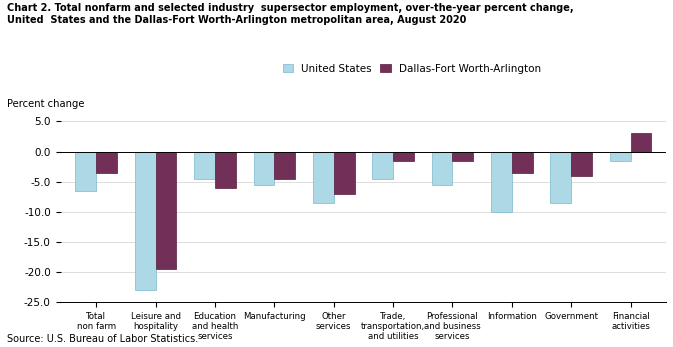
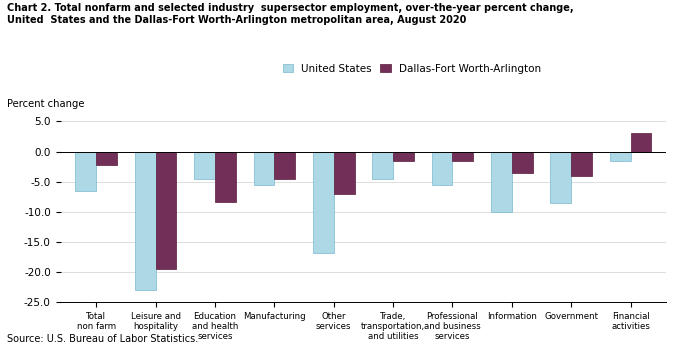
Dallas-Fort Worth-Arlington/Total non farm: -3.5 -> -2.2
Dallas-Fort Worth-Arlington/Education and health services: -6.0 -> -8.4
United States/Other services: -8.5 -> -16.8
